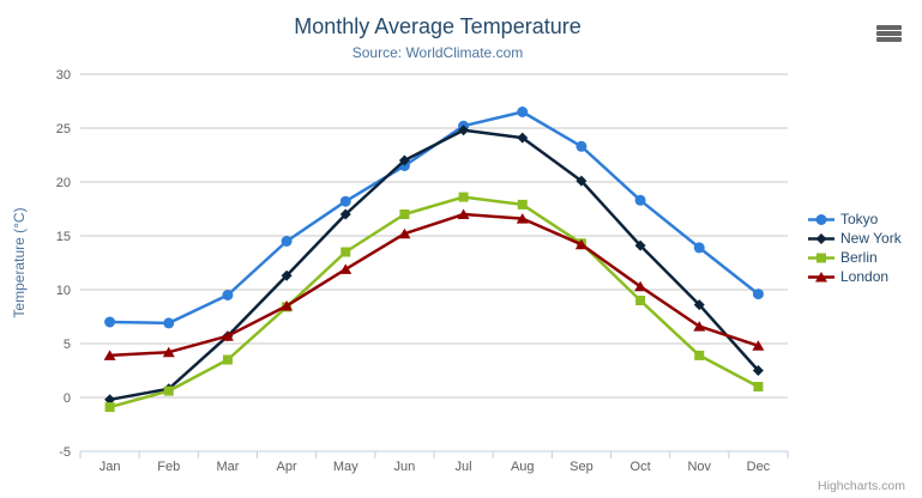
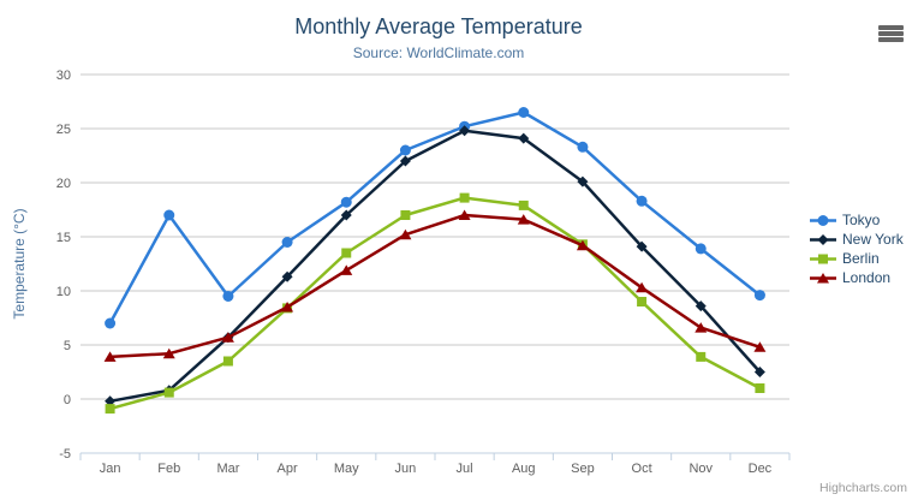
Tokyo/Feb: 7 -> 17
Tokyo/Jun: 22 -> 23
